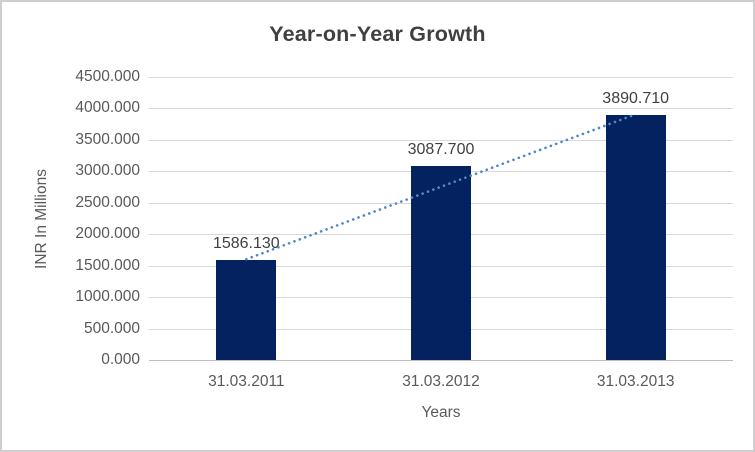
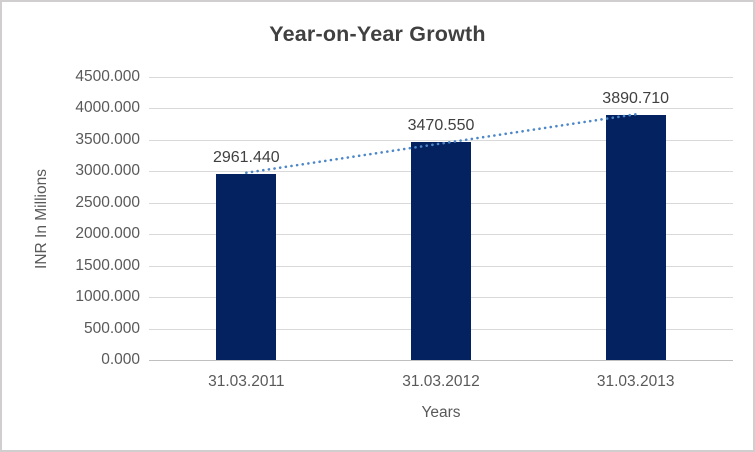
31.03.2011: 1586.130 -> 2961.440
31.03.2012: 3087.700 -> 3470.550
